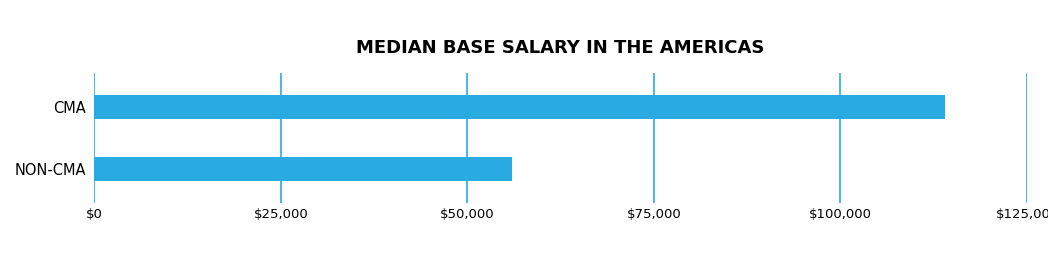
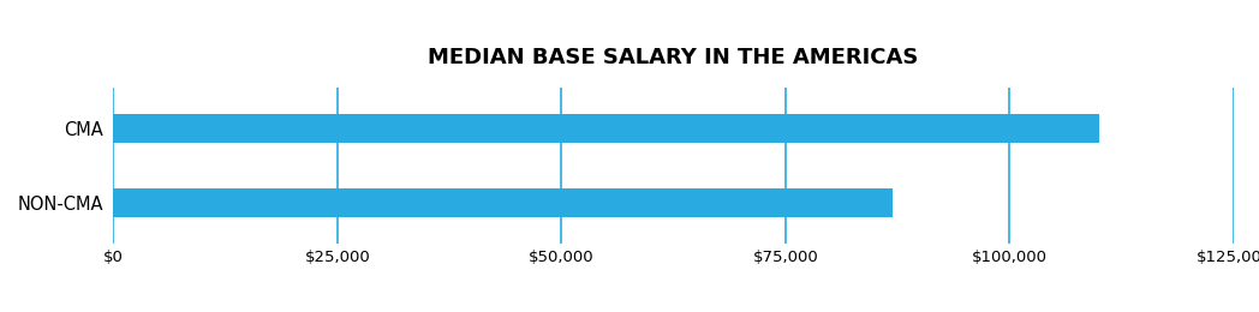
CMA: $114,000 -> $110,000
NON-CMA: $56,000 -> $87,000
